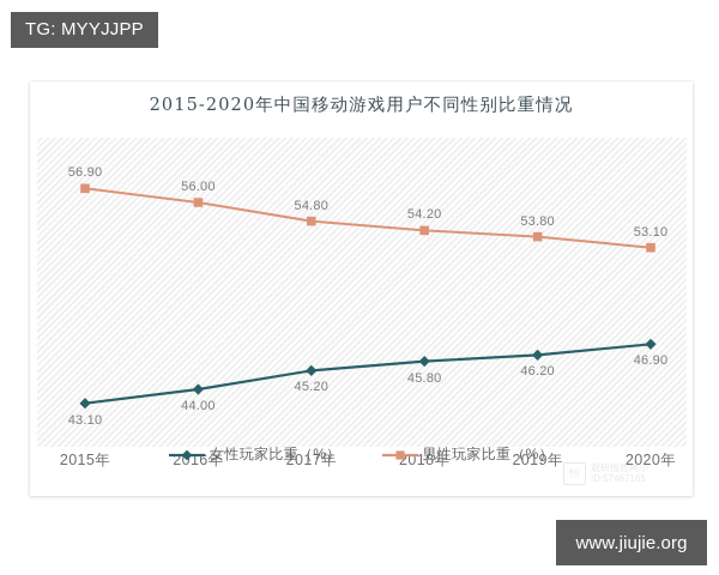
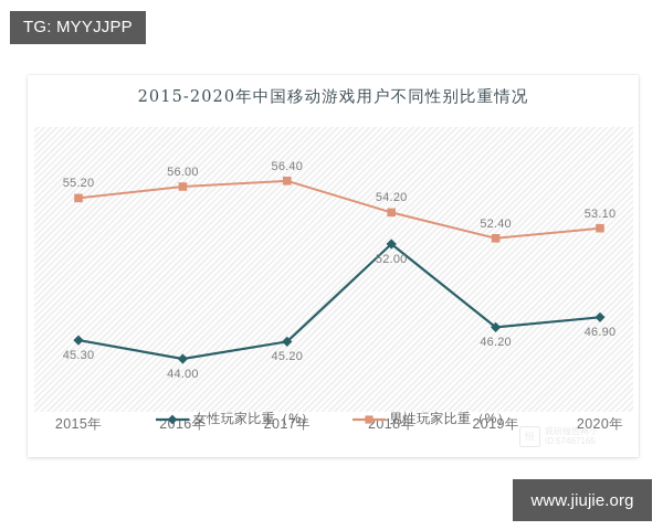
女性玩家比重（%）/2015年: 43.10 -> 45.30
男性玩家比重（%）/2015年: 56.90 -> 55.20
男性玩家比重（%）/2017年: 54.80 -> 56.40
女性玩家比重（%）/2018年: 45.80 -> 52.00
男性玩家比重（%）/2019年: 53.80 -> 52.40
